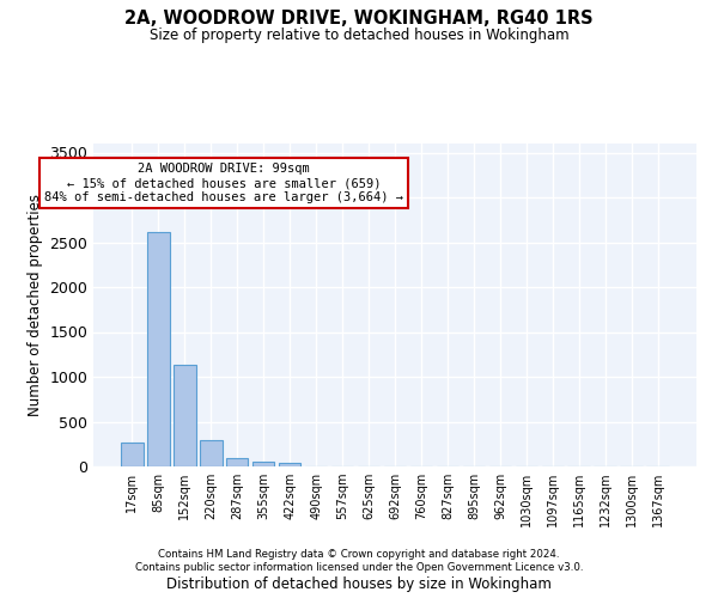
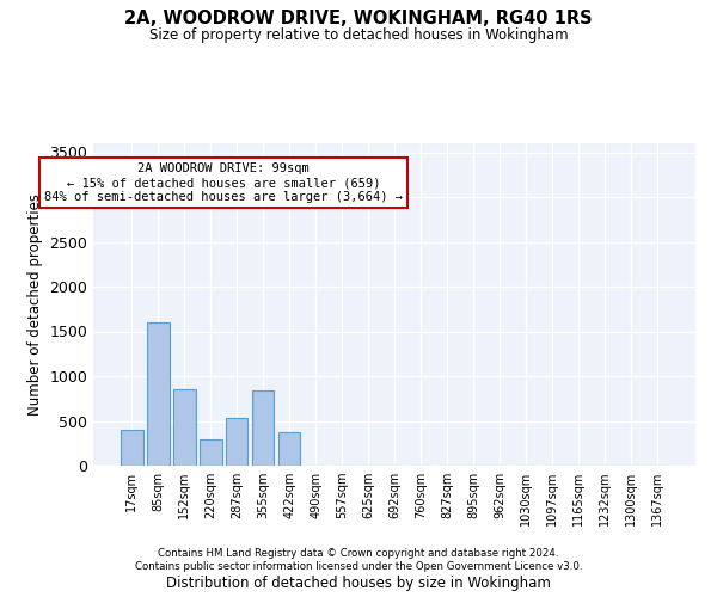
17sqm: 270 -> 400
85sqm: 2610 -> 1600
152sqm: 1130 -> 860
287sqm: 100 -> 540
355sqm: 60 -> 840
422sqm: 40 -> 380
